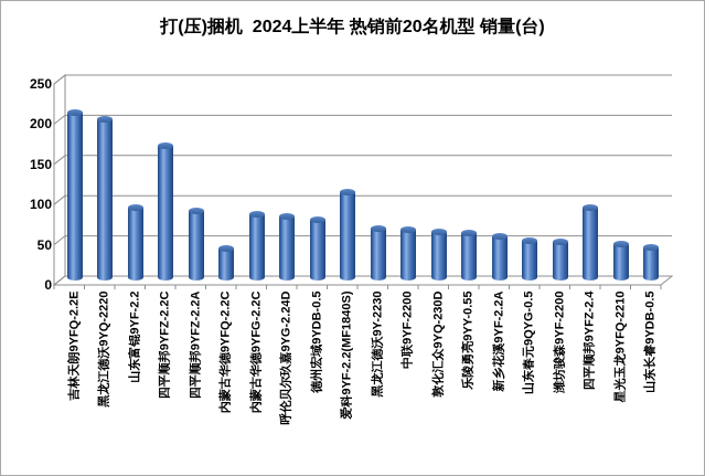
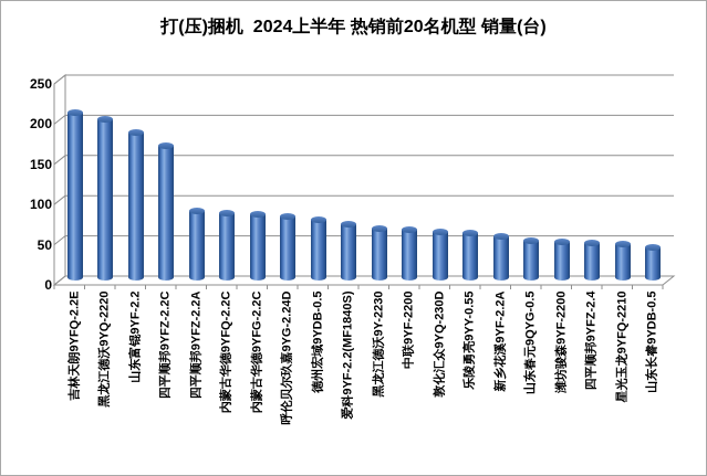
山东富锟9YF-2.2: 90 -> 180
内蒙古华德9YFQ-2.2C: 40 -> 80
爱科9YF-2.2(MF1840S): 110 -> 70
四平顺邦9YFZ-2.4: 90 -> 50
